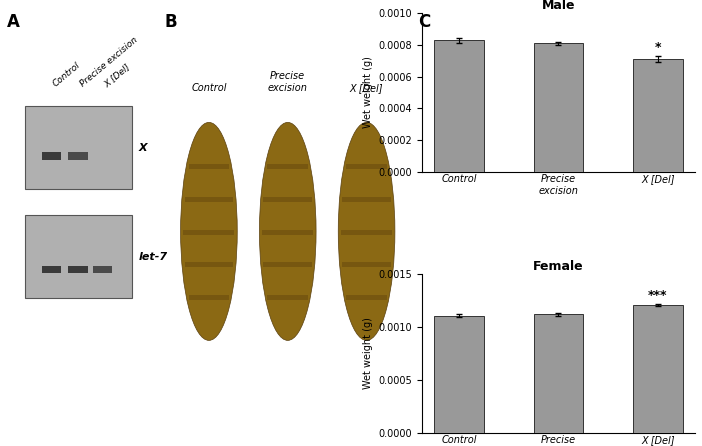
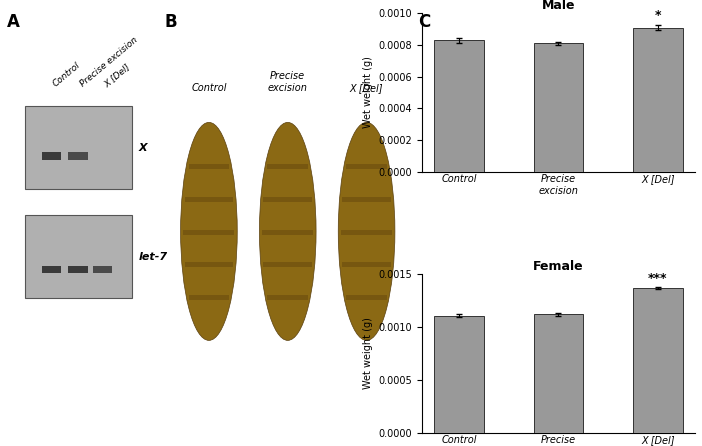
Male/X [Del]: 0.00071 -> 0.00091
Female/X [Del]: 0.00121 -> 0.00137
